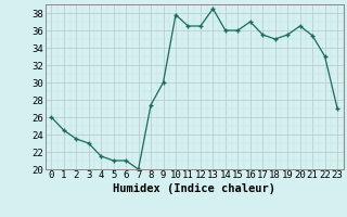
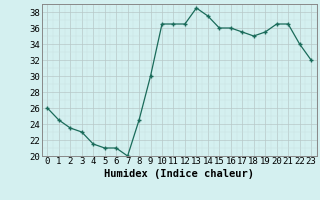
8: 27.4 -> 24.5
10: 37.8 -> 36.5
14: 36.0 -> 37.5
16: 37.0 -> 36.0
21: 35.4 -> 36.5
22: 33.0 -> 34.0
23: 27.0 -> 32.0
